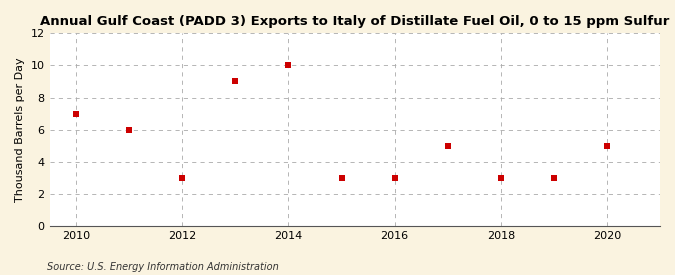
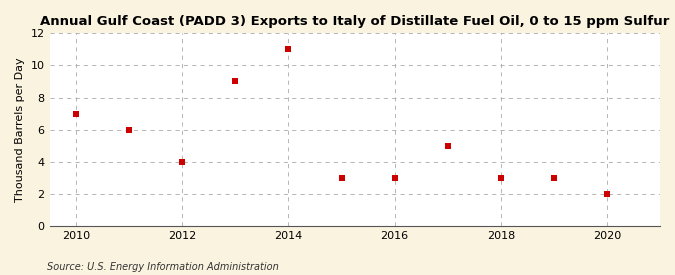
2012: 3 -> 4
2014: 10 -> 11
2020: 5 -> 2
